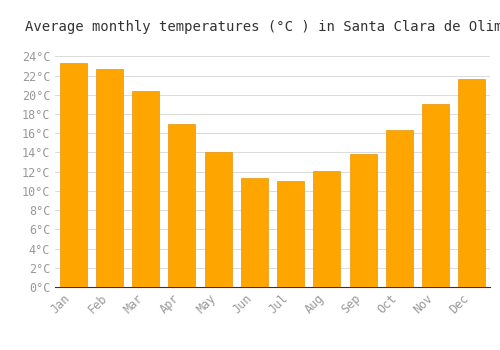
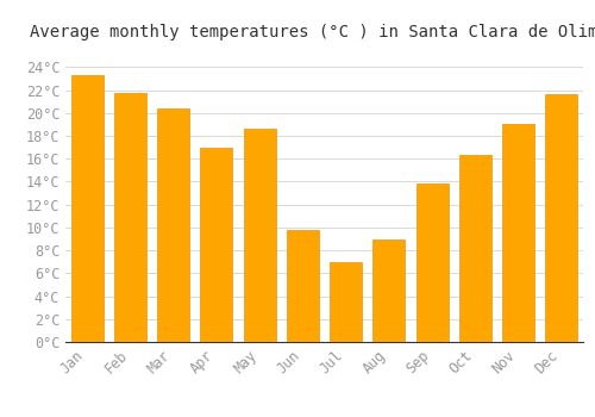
Feb: 22.7°C -> 21.8°C
May: 14.0°C -> 18.6°C
Jun: 11.3°C -> 9.8°C
Jul: 11.0°C -> 7.0°C
Aug: 12.1°C -> 9.0°C
